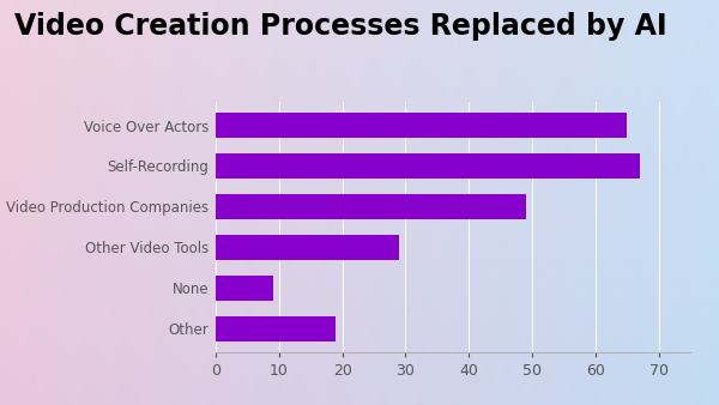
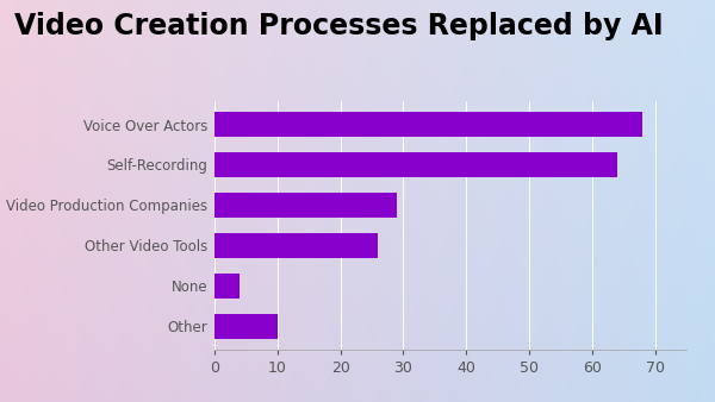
Voice Over Actors: 65 -> 68
Self-Recording: 67 -> 64
Video Production Companies: 49 -> 29
Other Video Tools: 29 -> 26
None: 9 -> 4
Other: 19 -> 10
